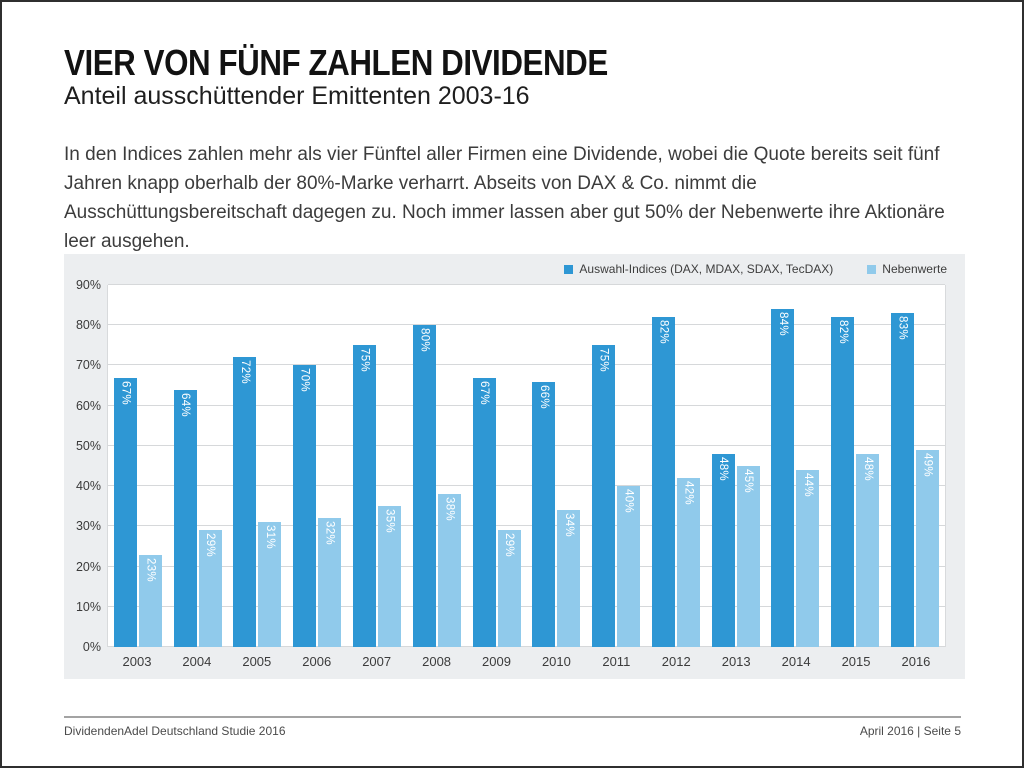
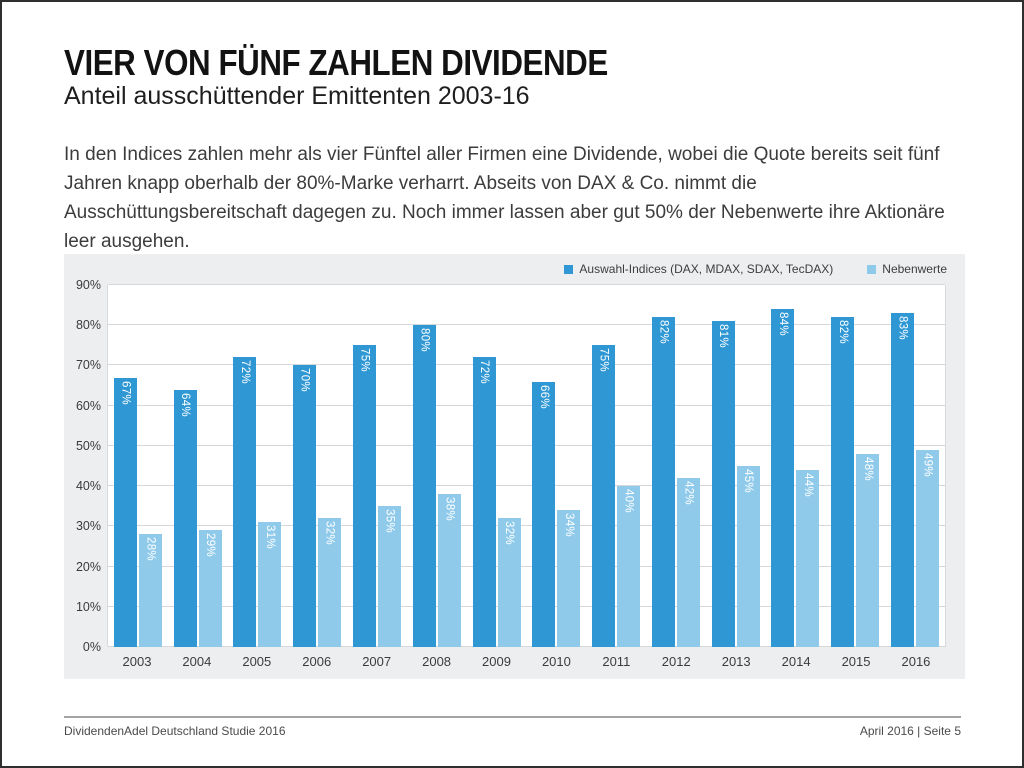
Nebenwerte/2003: 23% -> 28%
Auswahl-Indices (DAX, MDAX, SDAX, TecDAX)/2009: 67% -> 72%
Nebenwerte/2009: 29% -> 32%
Auswahl-Indices (DAX, MDAX, SDAX, TecDAX)/2013: 48% -> 81%
